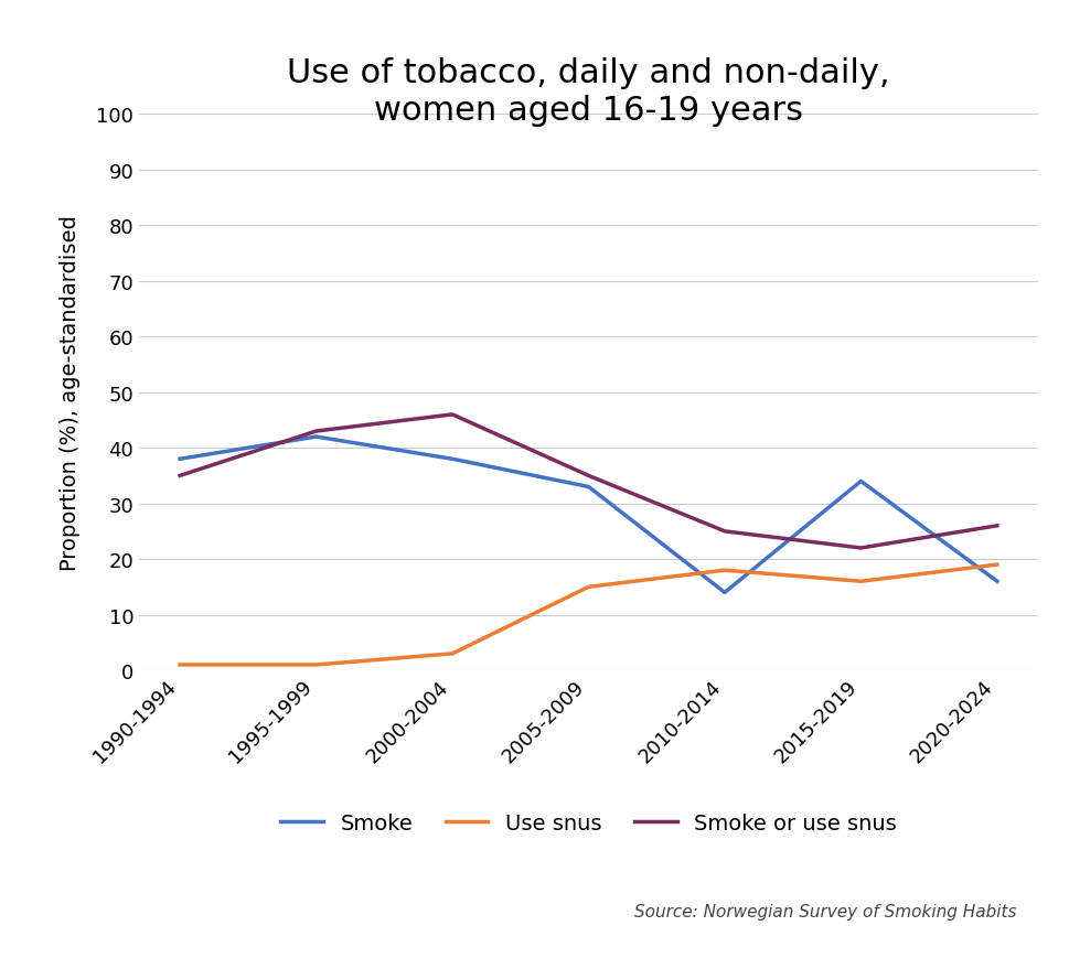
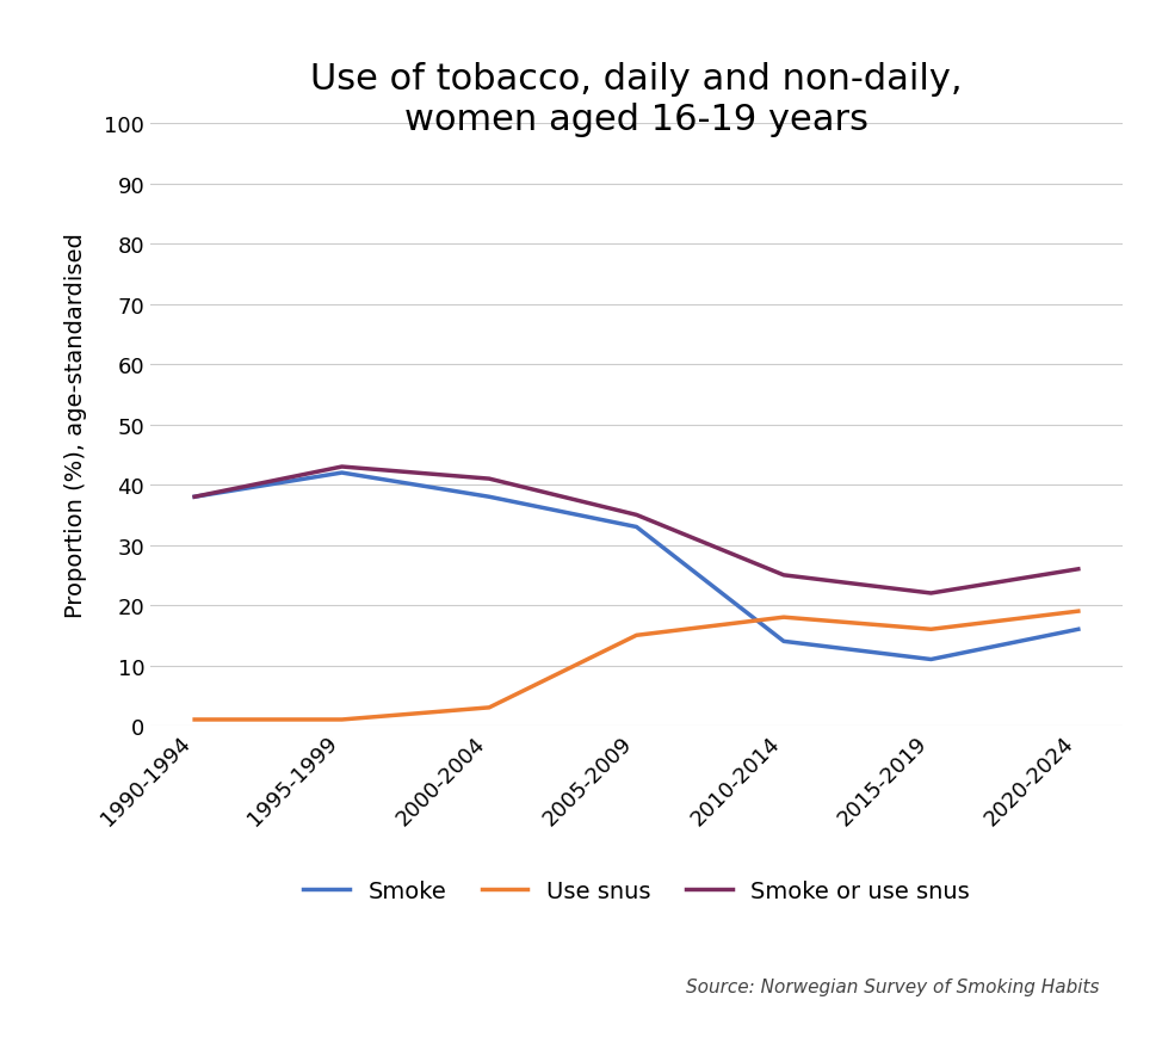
Smoke or use snus/1990-1994: 35 -> 38
Smoke or use snus/2000-2004: 46 -> 41
Smoke/2015-2019: 34 -> 11
